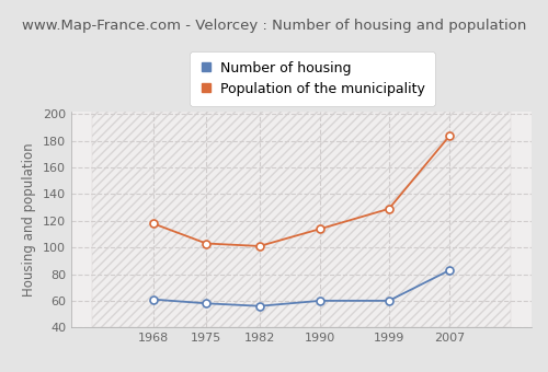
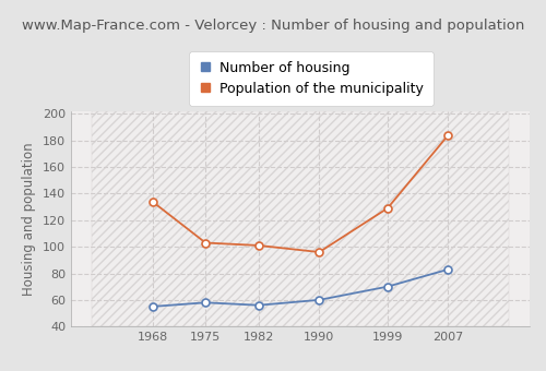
Number of housing/1968: 61 -> 55
Population of the municipality/1968: 118 -> 134
Population of the municipality/1990: 114 -> 96
Number of housing/1999: 60 -> 70
